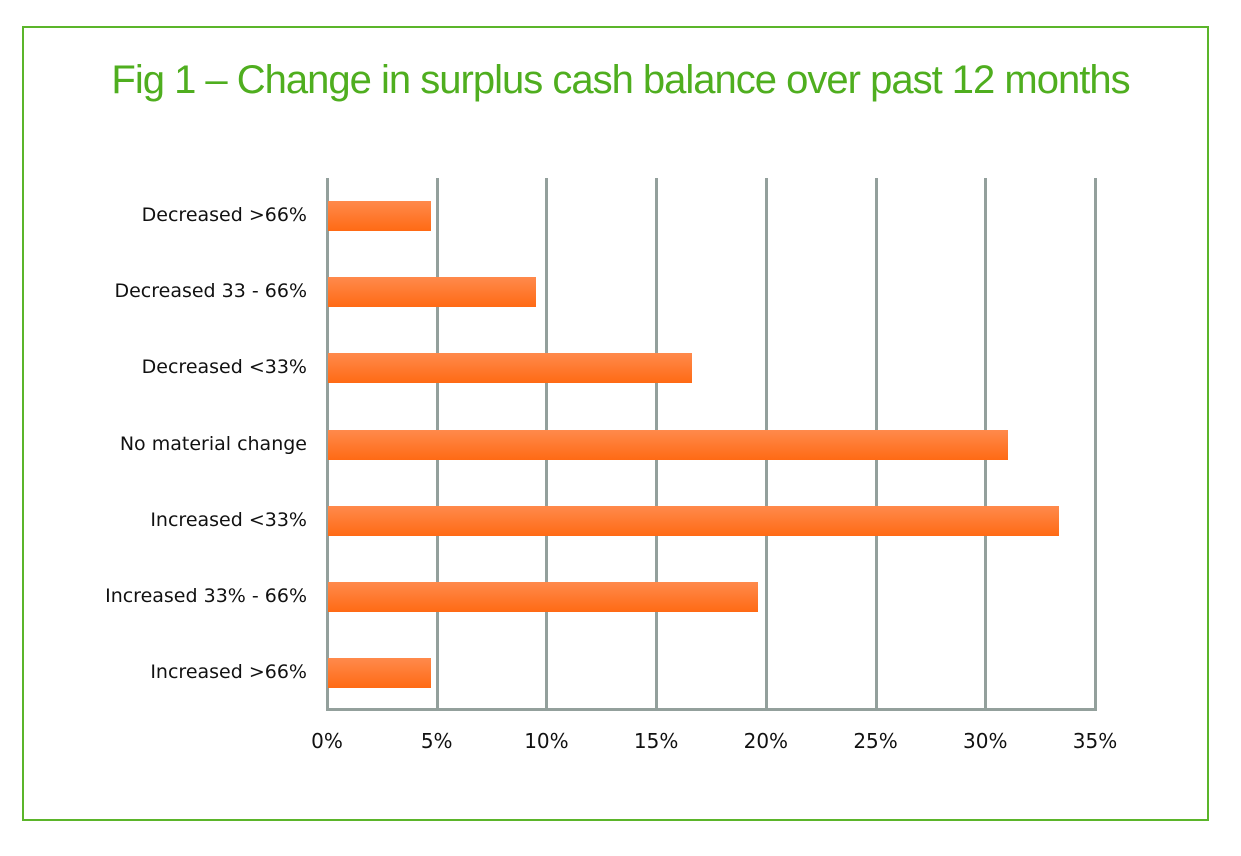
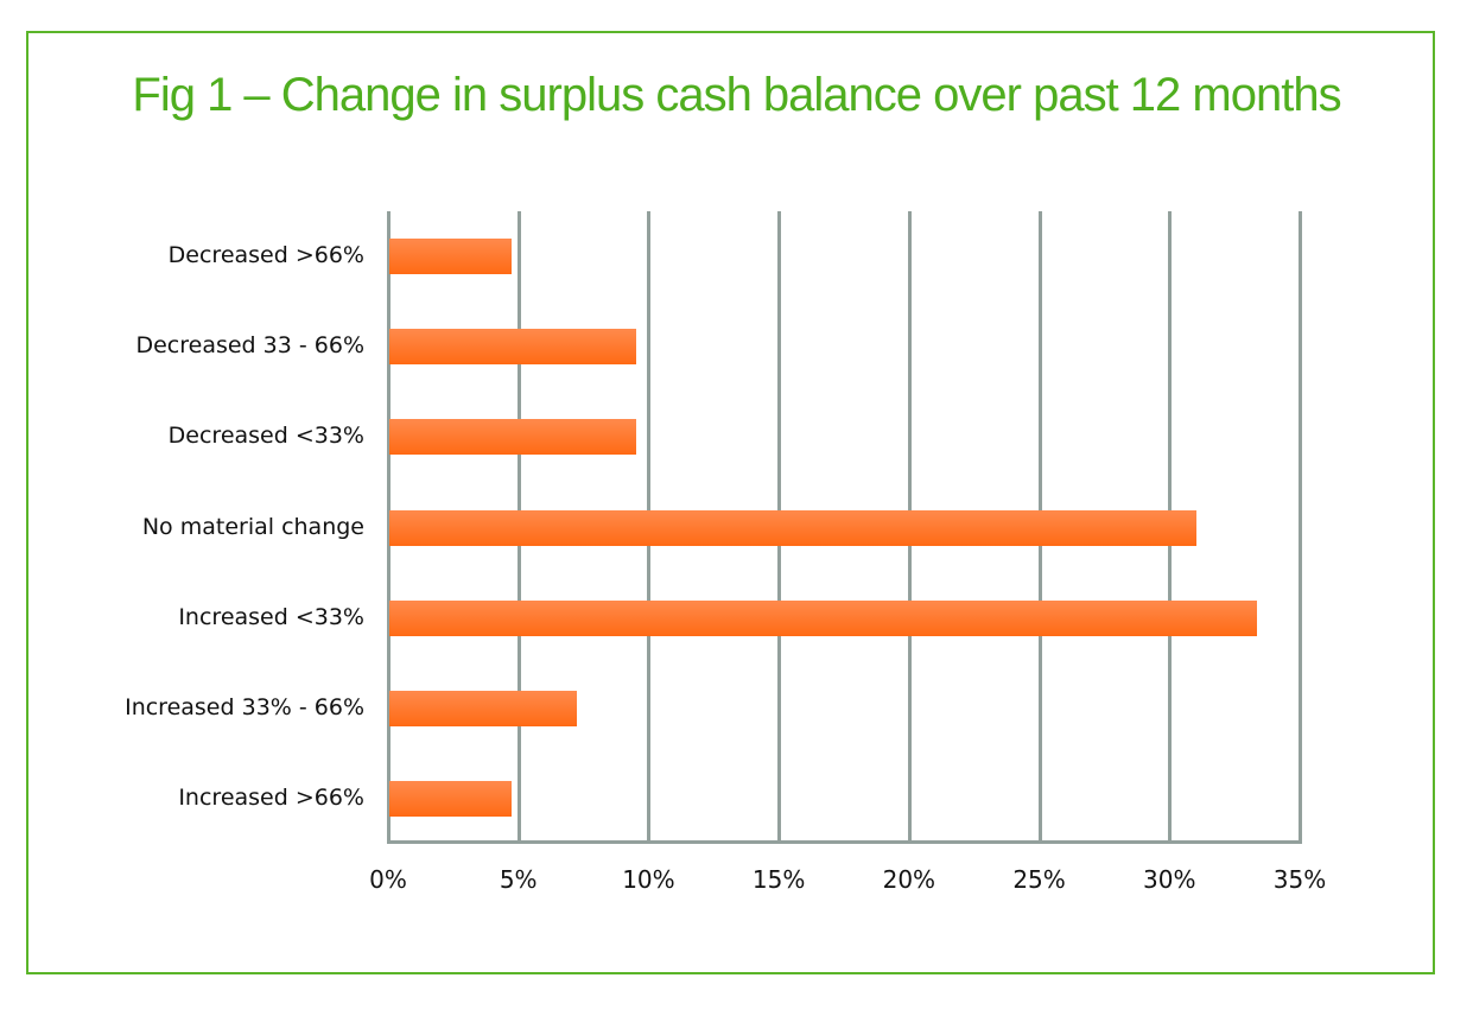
Decreased <33%: 16.6% -> 9.5%
Increased 33% - 66%: 19.6% -> 7.2%
